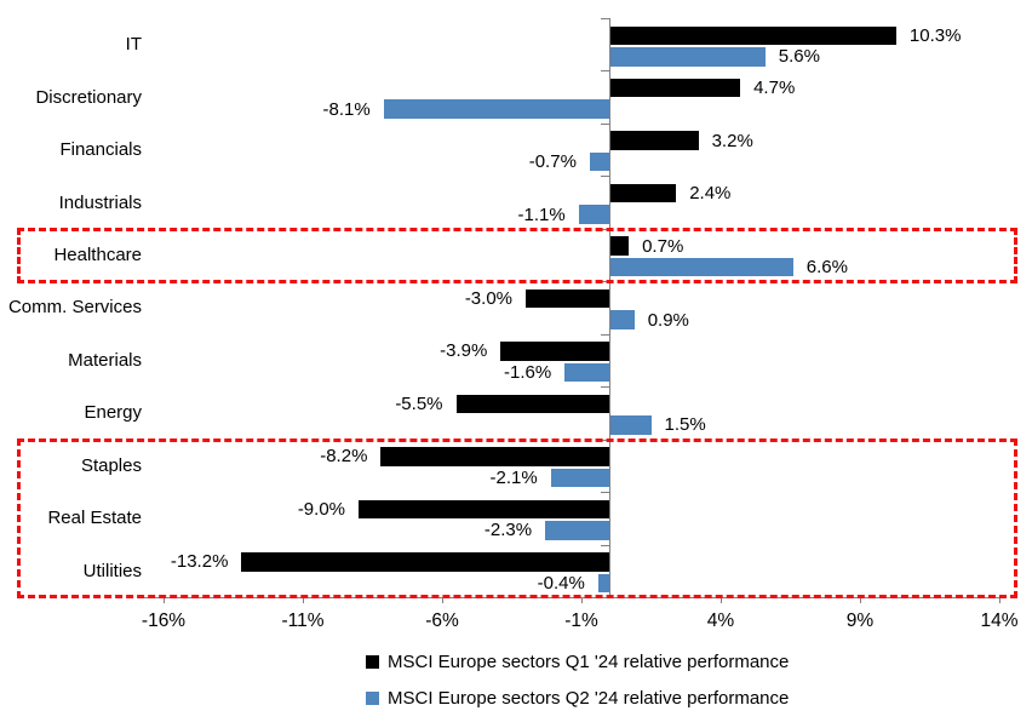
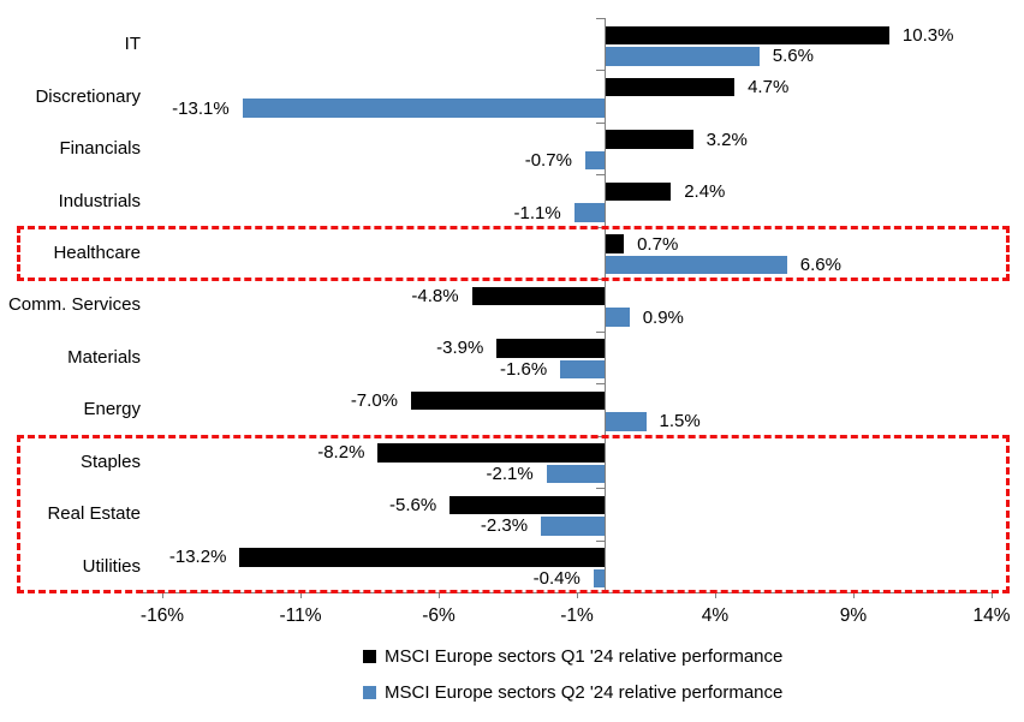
MSCI Europe sectors Q2 '24 relative performance/Discretionary: -8.1% -> -13.1%
MSCI Europe sectors Q1 '24 relative performance/Comm. Services: -3.0% -> -4.8%
MSCI Europe sectors Q1 '24 relative performance/Energy: -5.5% -> -7.0%
MSCI Europe sectors Q1 '24 relative performance/Real Estate: -9.0% -> -5.6%
